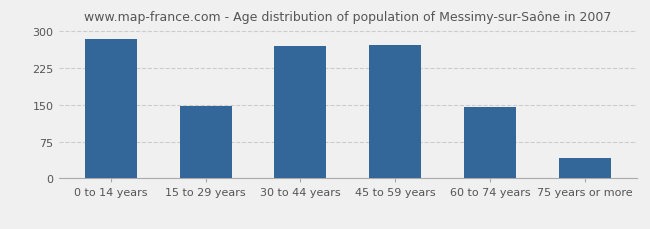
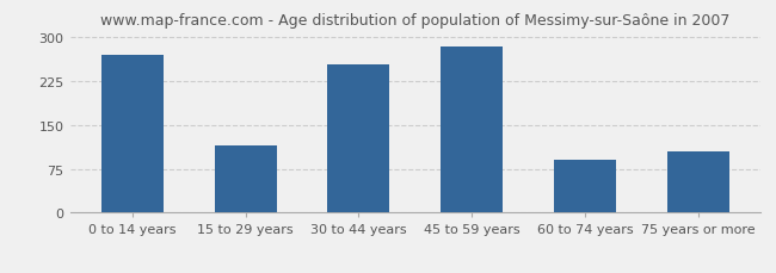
0 to 14 years: 285 -> 270
15 to 29 years: 148 -> 115
30 to 44 years: 270 -> 255
45 to 59 years: 272 -> 285
60 to 74 years: 145 -> 90
75 years or more: 42 -> 105
